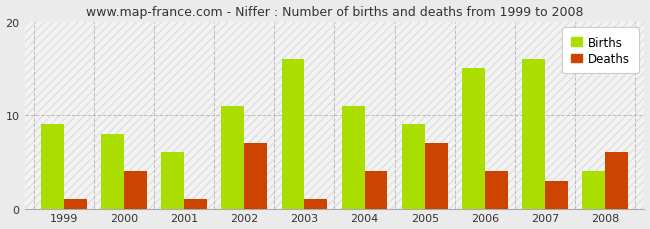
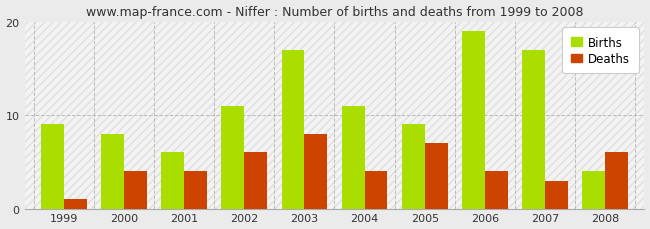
Deaths/2001: 1 -> 4
Deaths/2002: 7 -> 6
Births/2003: 16 -> 17
Deaths/2003: 1 -> 8
Births/2006: 15 -> 19
Births/2007: 16 -> 17
